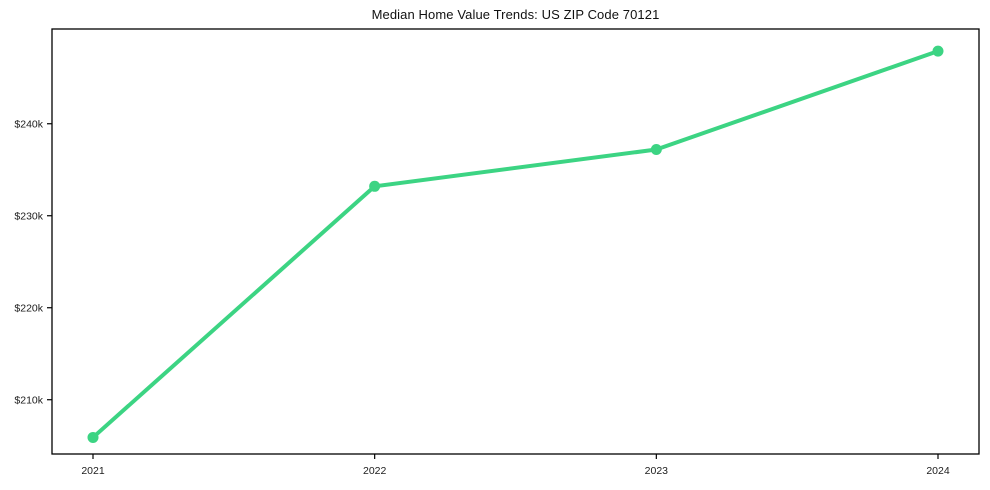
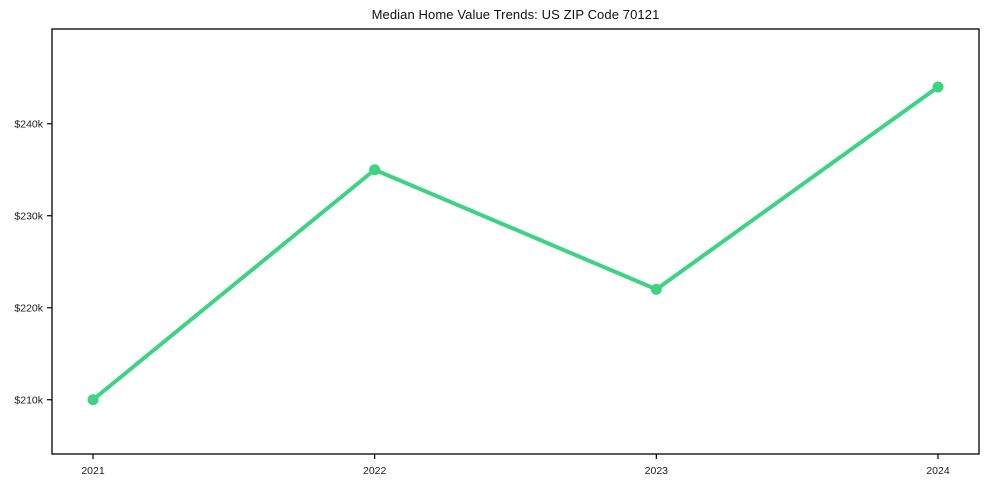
2021: $206k -> $210k
2022: $233k -> $235k
2023: $237k -> $222k
2024: $248k -> $244k
